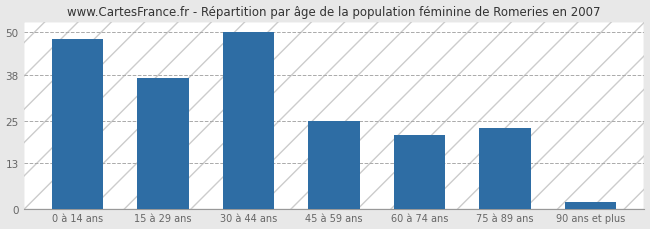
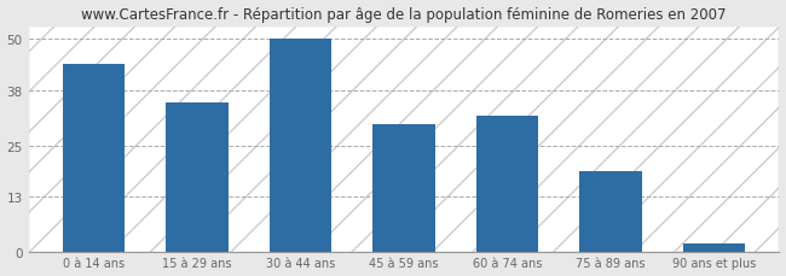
0 à 14 ans: 48 -> 44
15 à 29 ans: 37 -> 35
45 à 59 ans: 25 -> 30
60 à 74 ans: 21 -> 32
75 à 89 ans: 23 -> 19
